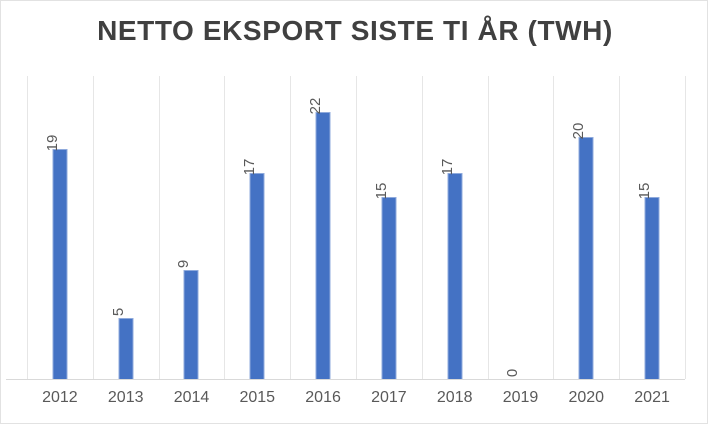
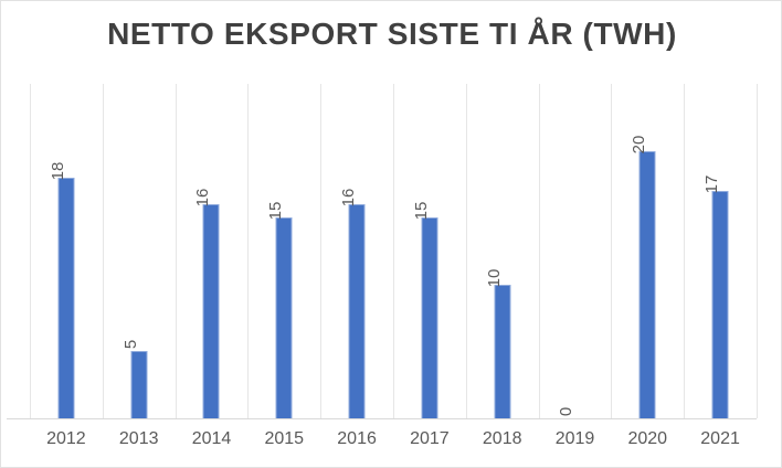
2012: 19 -> 18
2014: 9 -> 16
2015: 17 -> 15
2016: 22 -> 16
2018: 17 -> 10
2021: 15 -> 17
